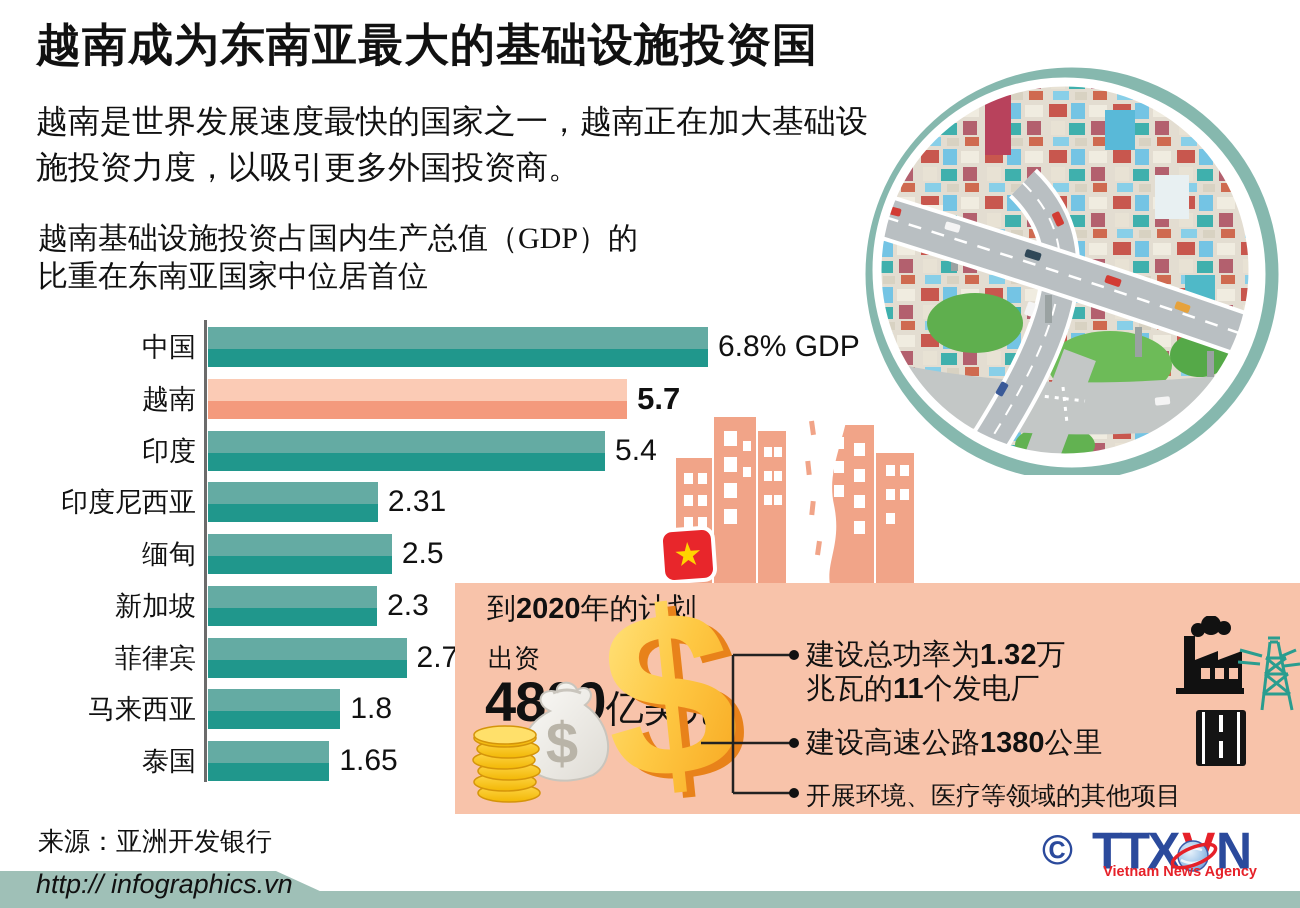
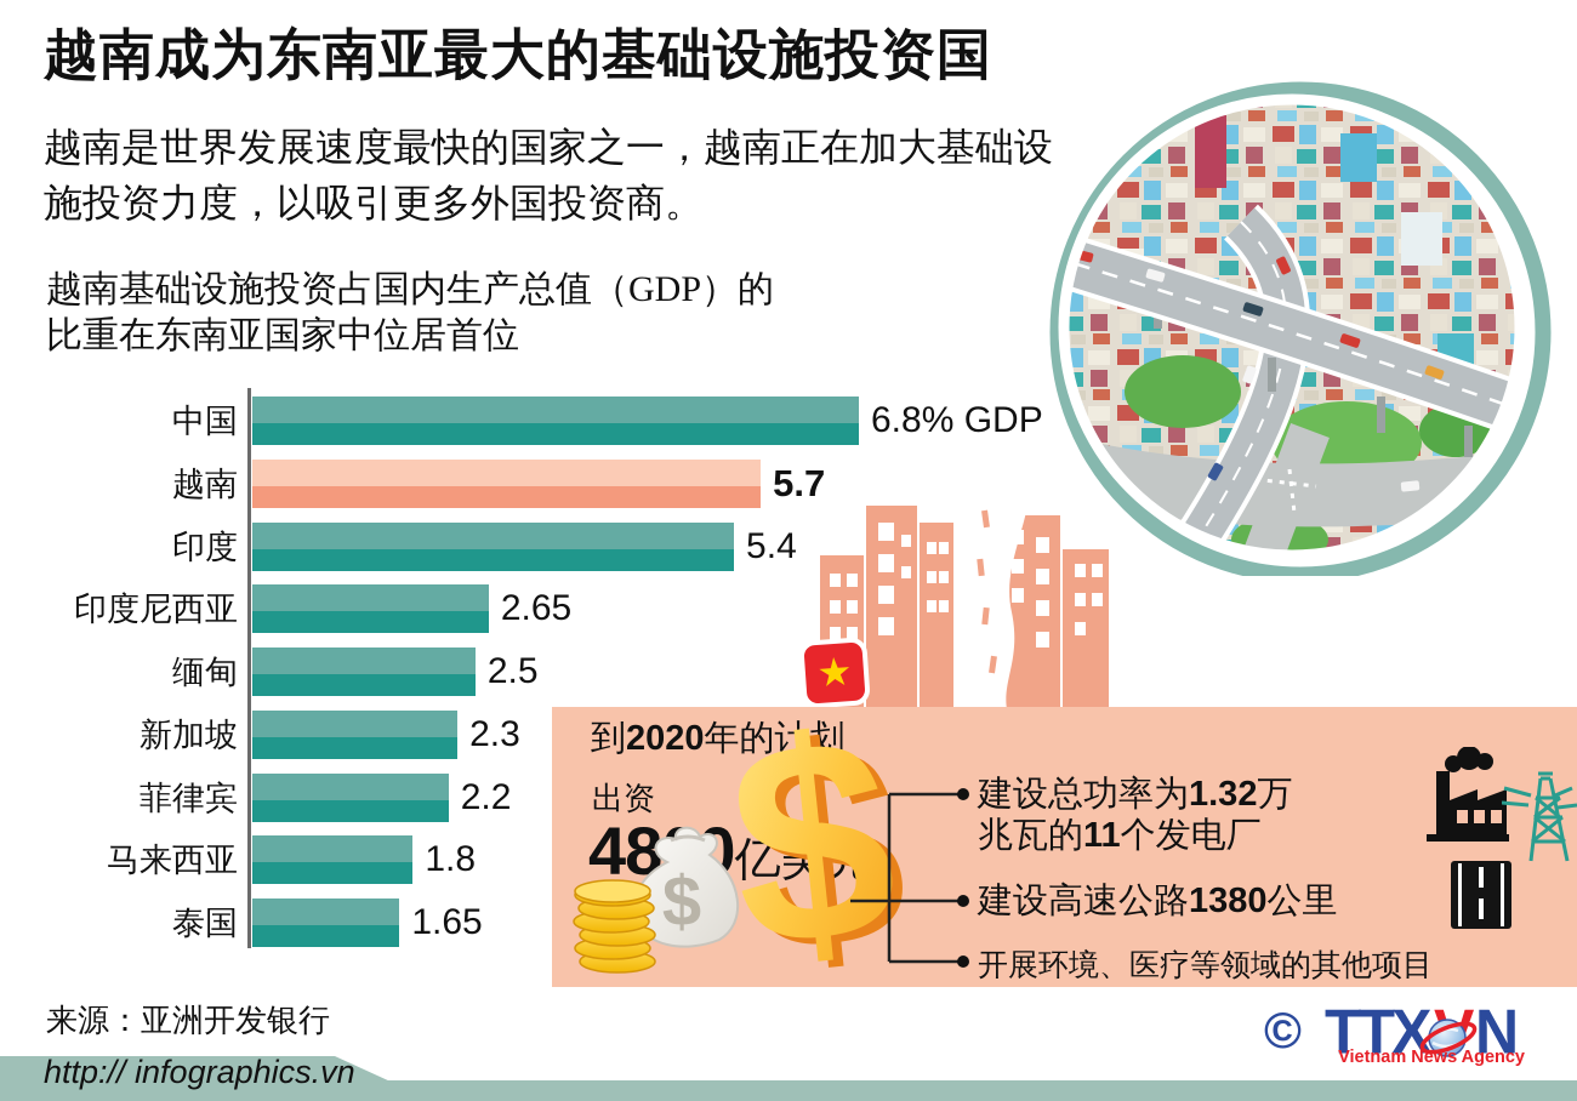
印度尼西亚: 2.31 -> 2.65
菲律宾: 2.7 -> 2.2
